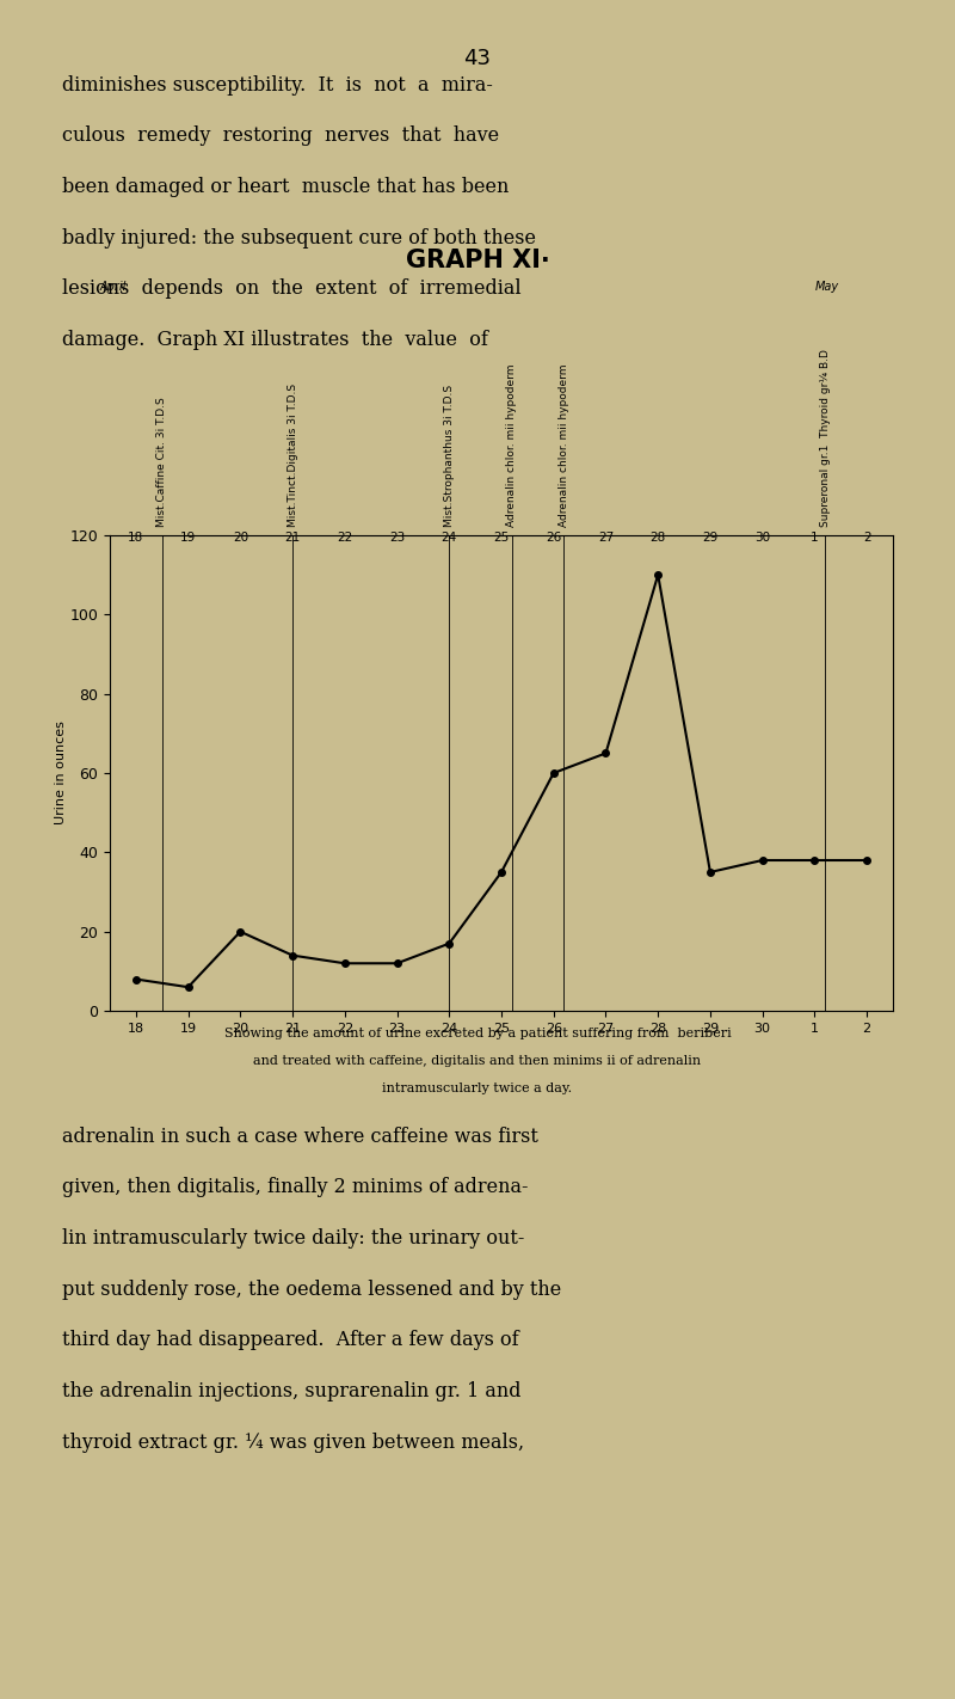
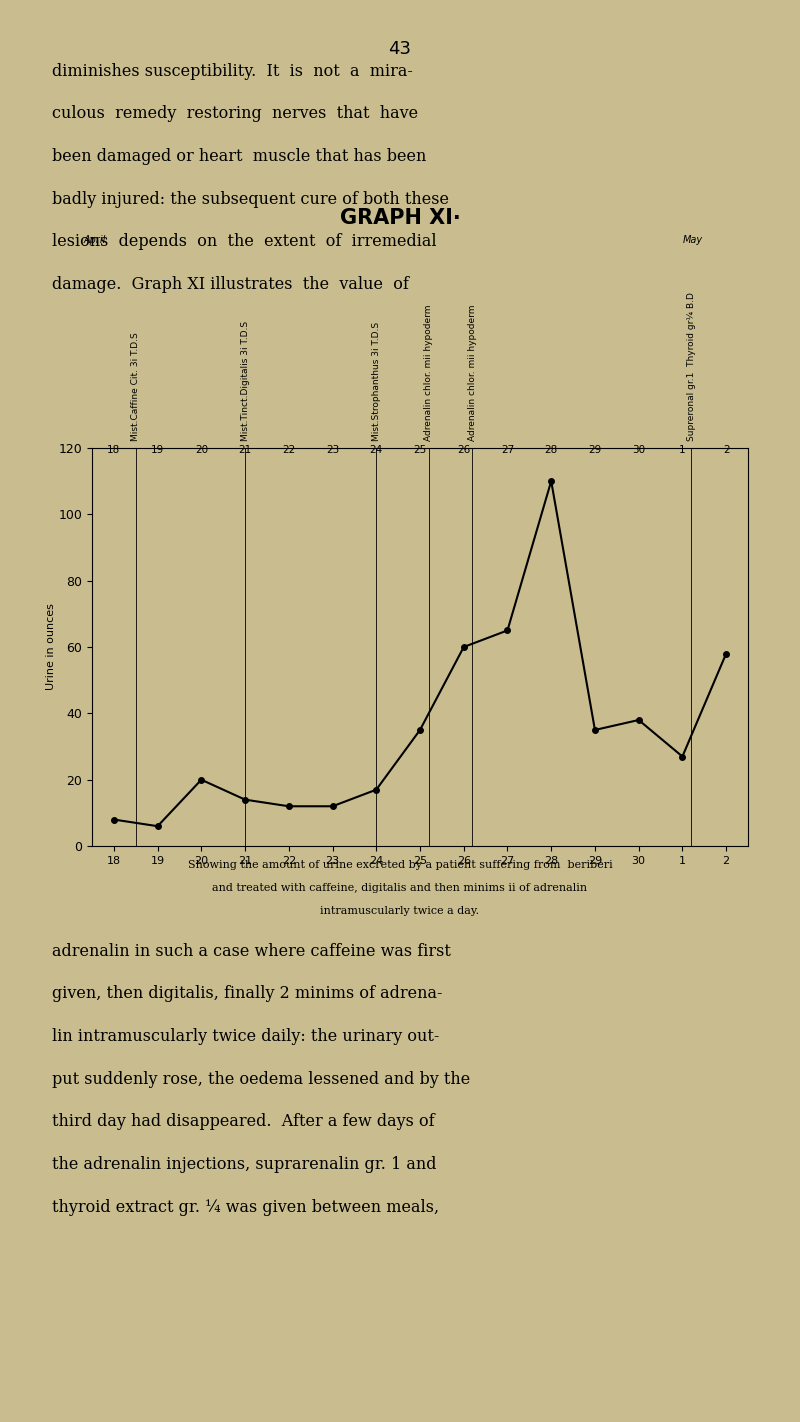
1: 38 -> 27
2: 38 -> 58
